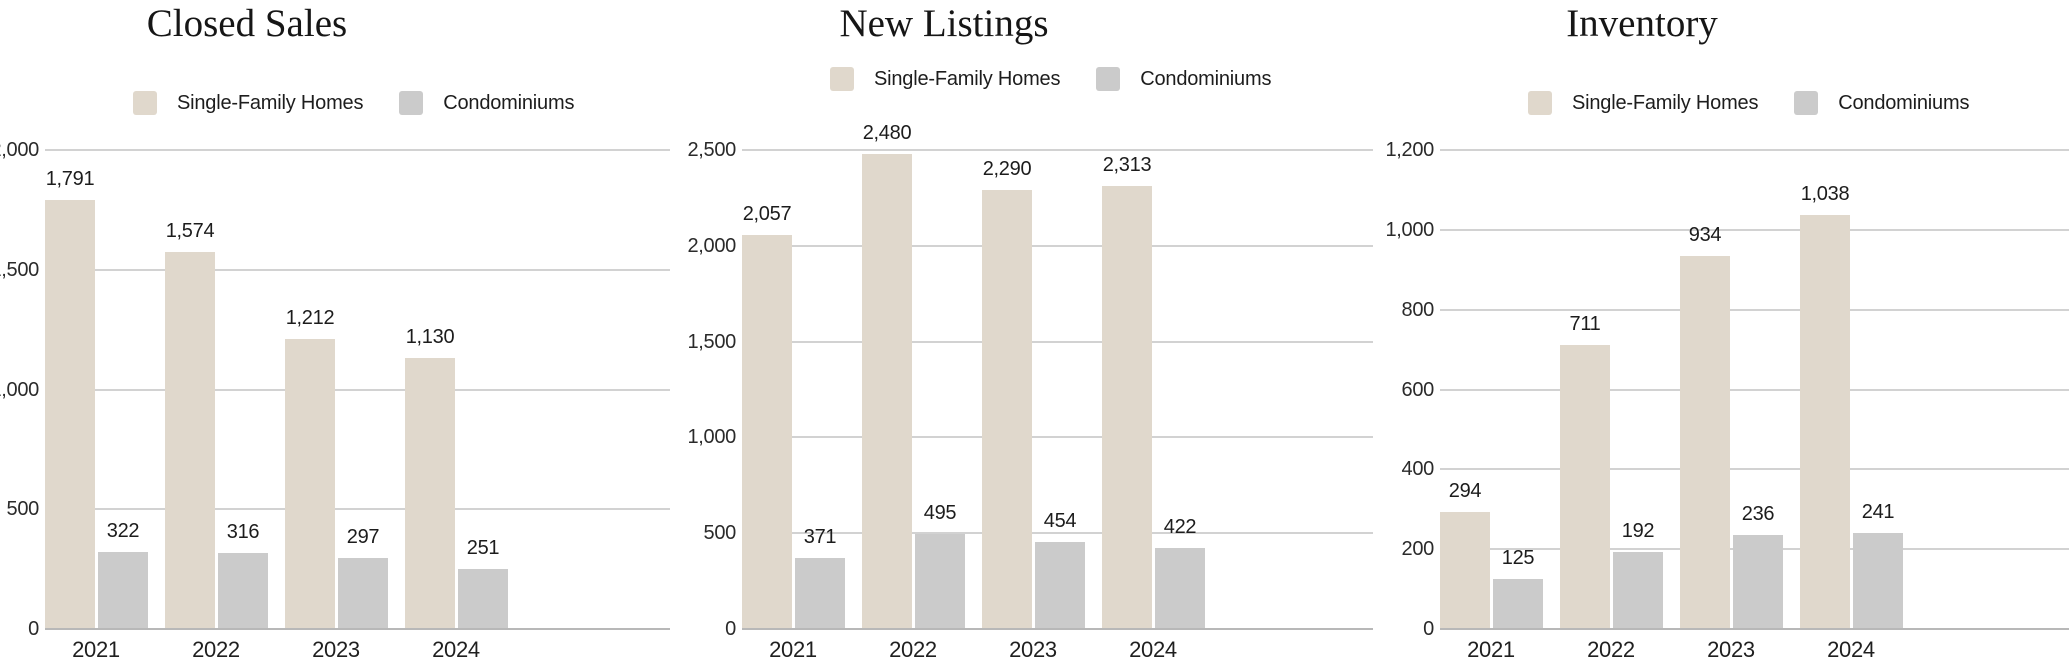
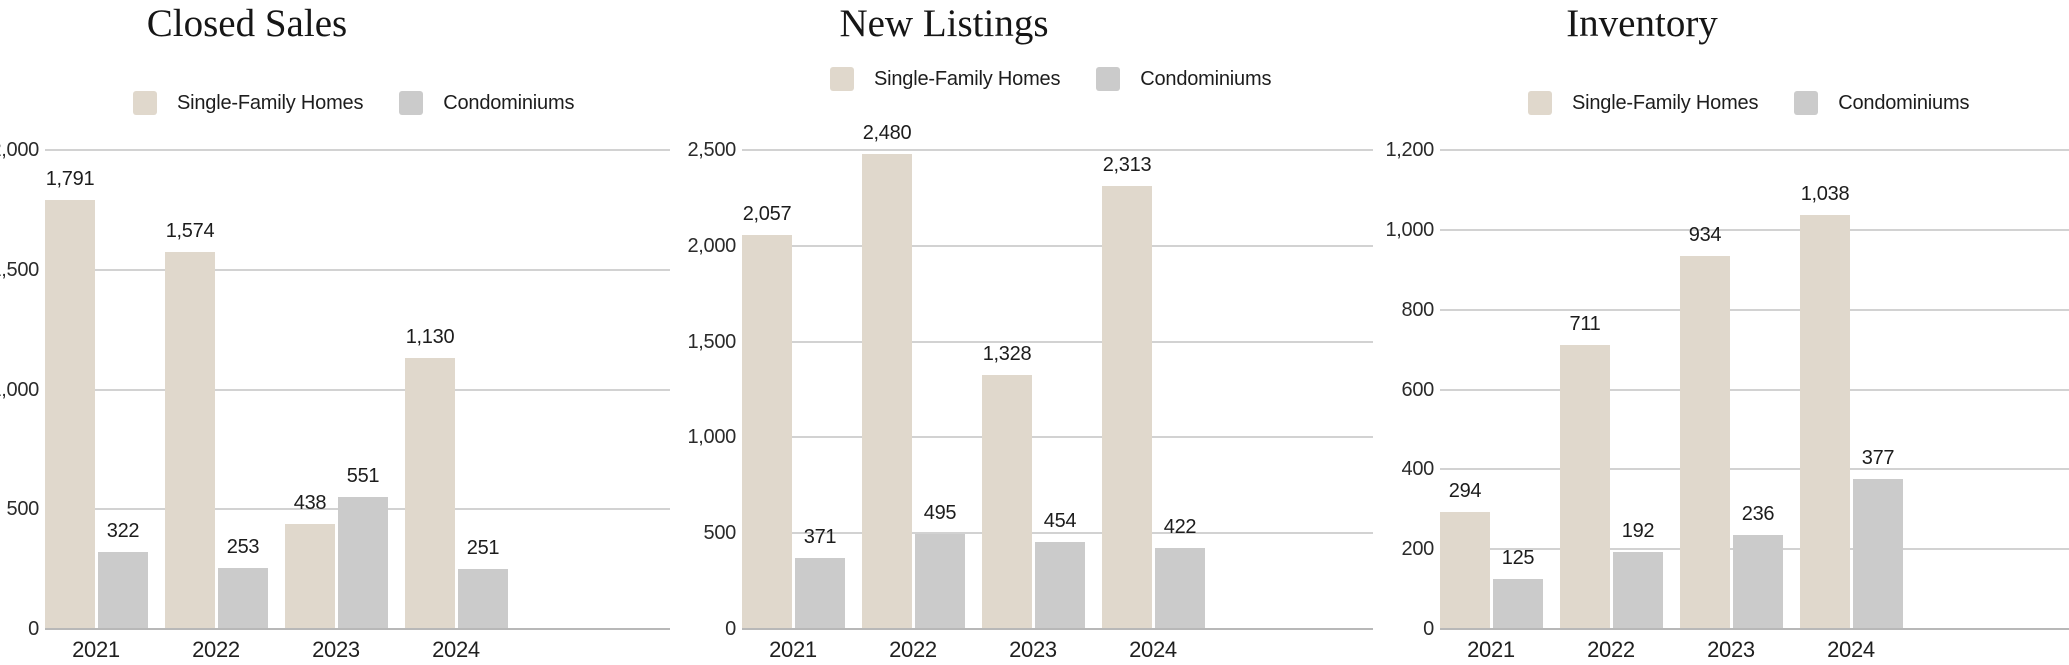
Closed Sales/Condominiums/2022: 316 -> 253
Closed Sales/Single-Family Homes/2023: 1,212 -> 438
Closed Sales/Condominiums/2023: 297 -> 551
New Listings/Single-Family Homes/2023: 2,290 -> 1,328
Inventory/Condominiums/2024: 241 -> 377
